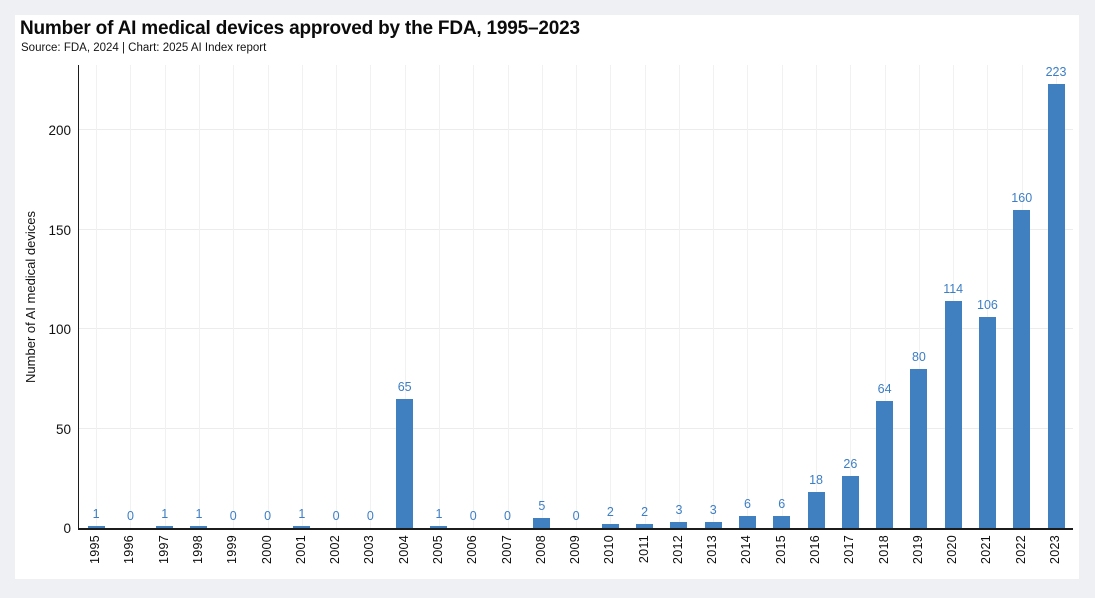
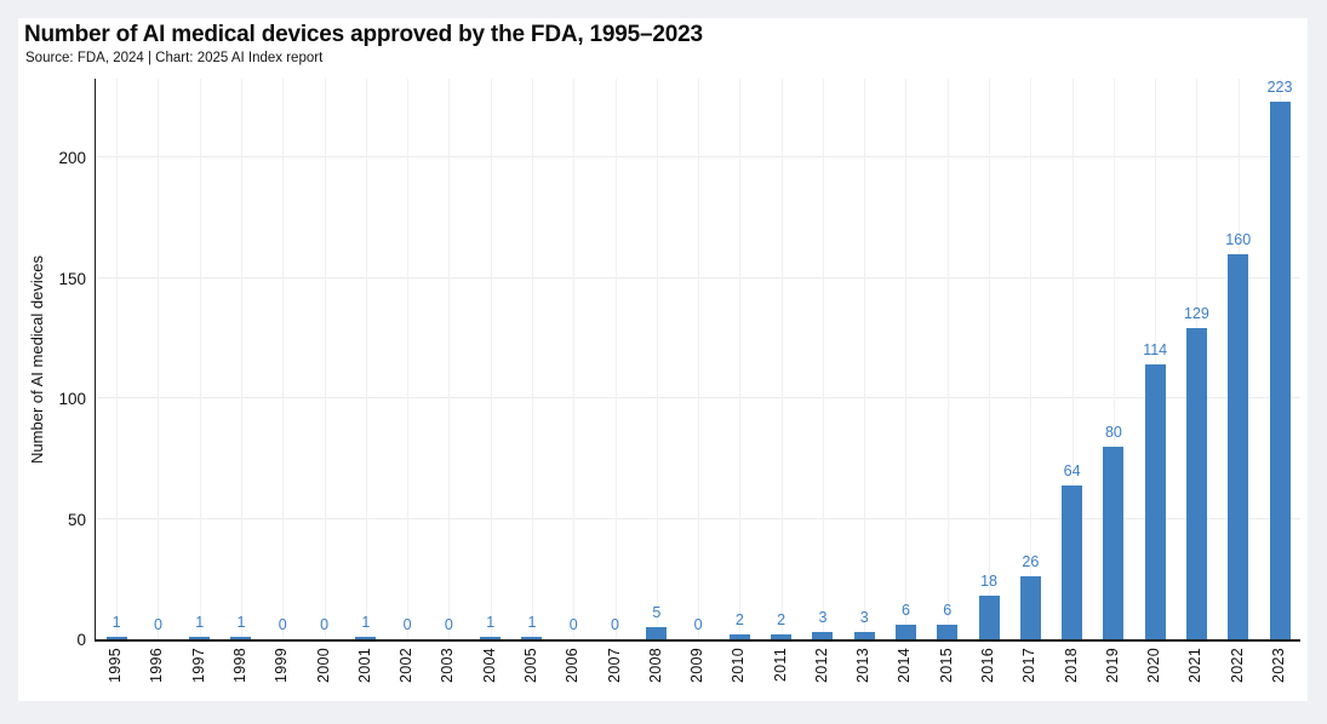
2004: 65 -> 1
2021: 106 -> 129
